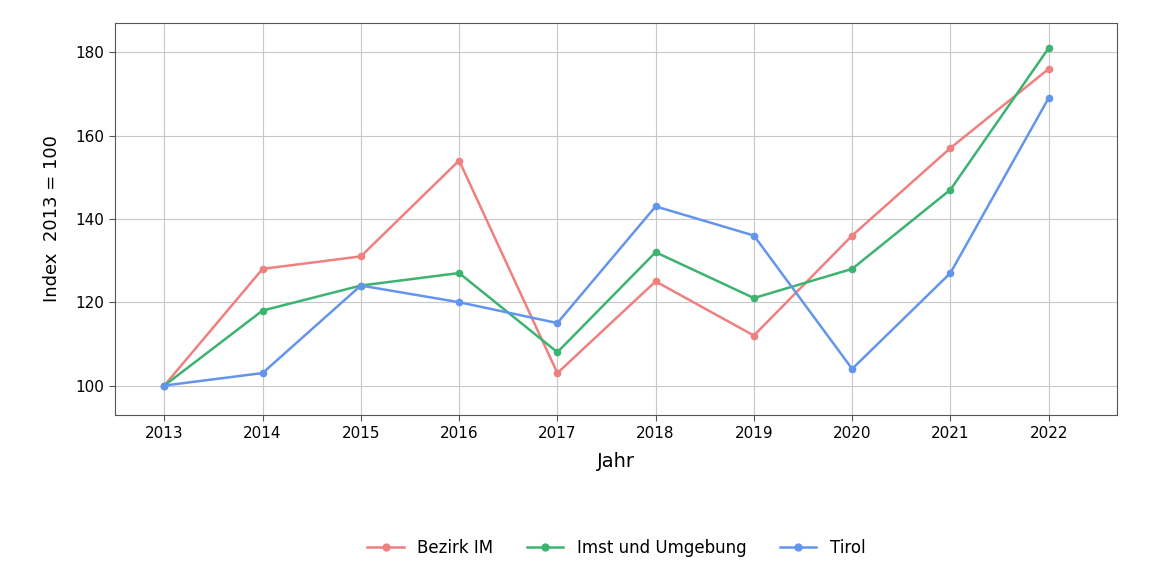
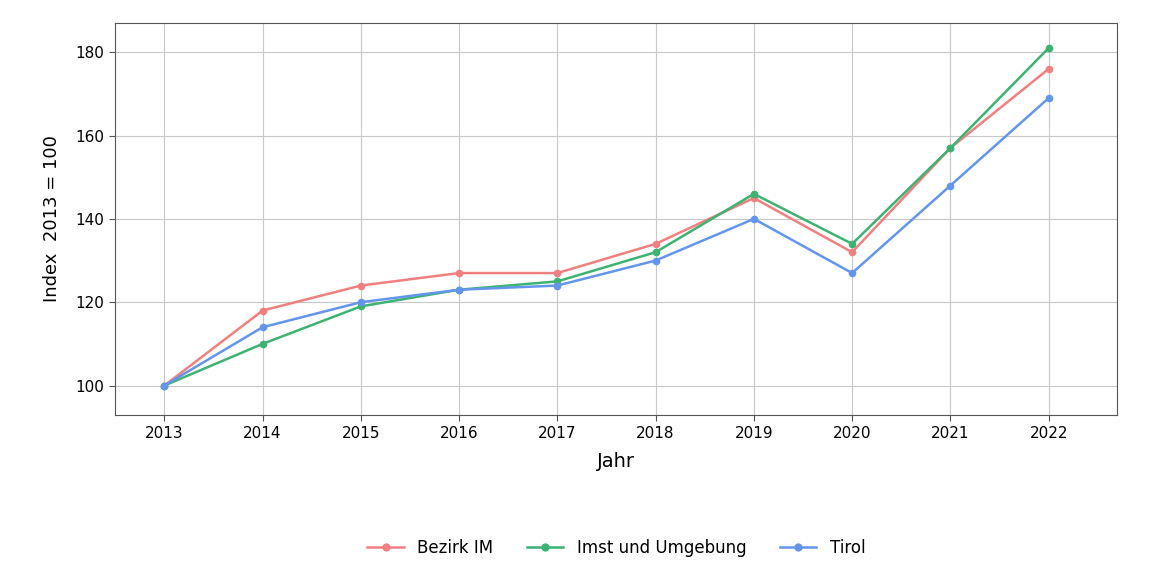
Bezirk IM/2014: 128 -> 118
Imst und Umgebung/2014: 118 -> 110
Tirol/2014: 103 -> 114
Bezirk IM/2015: 131 -> 124
Imst und Umgebung/2015: 124 -> 119
Tirol/2015: 124 -> 120
Bezirk IM/2016: 154 -> 127
Imst und Umgebung/2016: 127 -> 123
Tirol/2016: 120 -> 123
Bezirk IM/2017: 103 -> 127
Imst und Umgebung/2017: 108 -> 125
Tirol/2017: 115 -> 124
Bezirk IM/2018: 125 -> 134
Tirol/2018: 143 -> 130
Bezirk IM/2019: 112 -> 145
Imst und Umgebung/2019: 121 -> 146
Tirol/2019: 136 -> 140
Bezirk IM/2020: 136 -> 132
Imst und Umgebung/2020: 128 -> 134
Tirol/2020: 104 -> 127
Imst und Umgebung/2021: 147 -> 157
Tirol/2021: 127 -> 148
